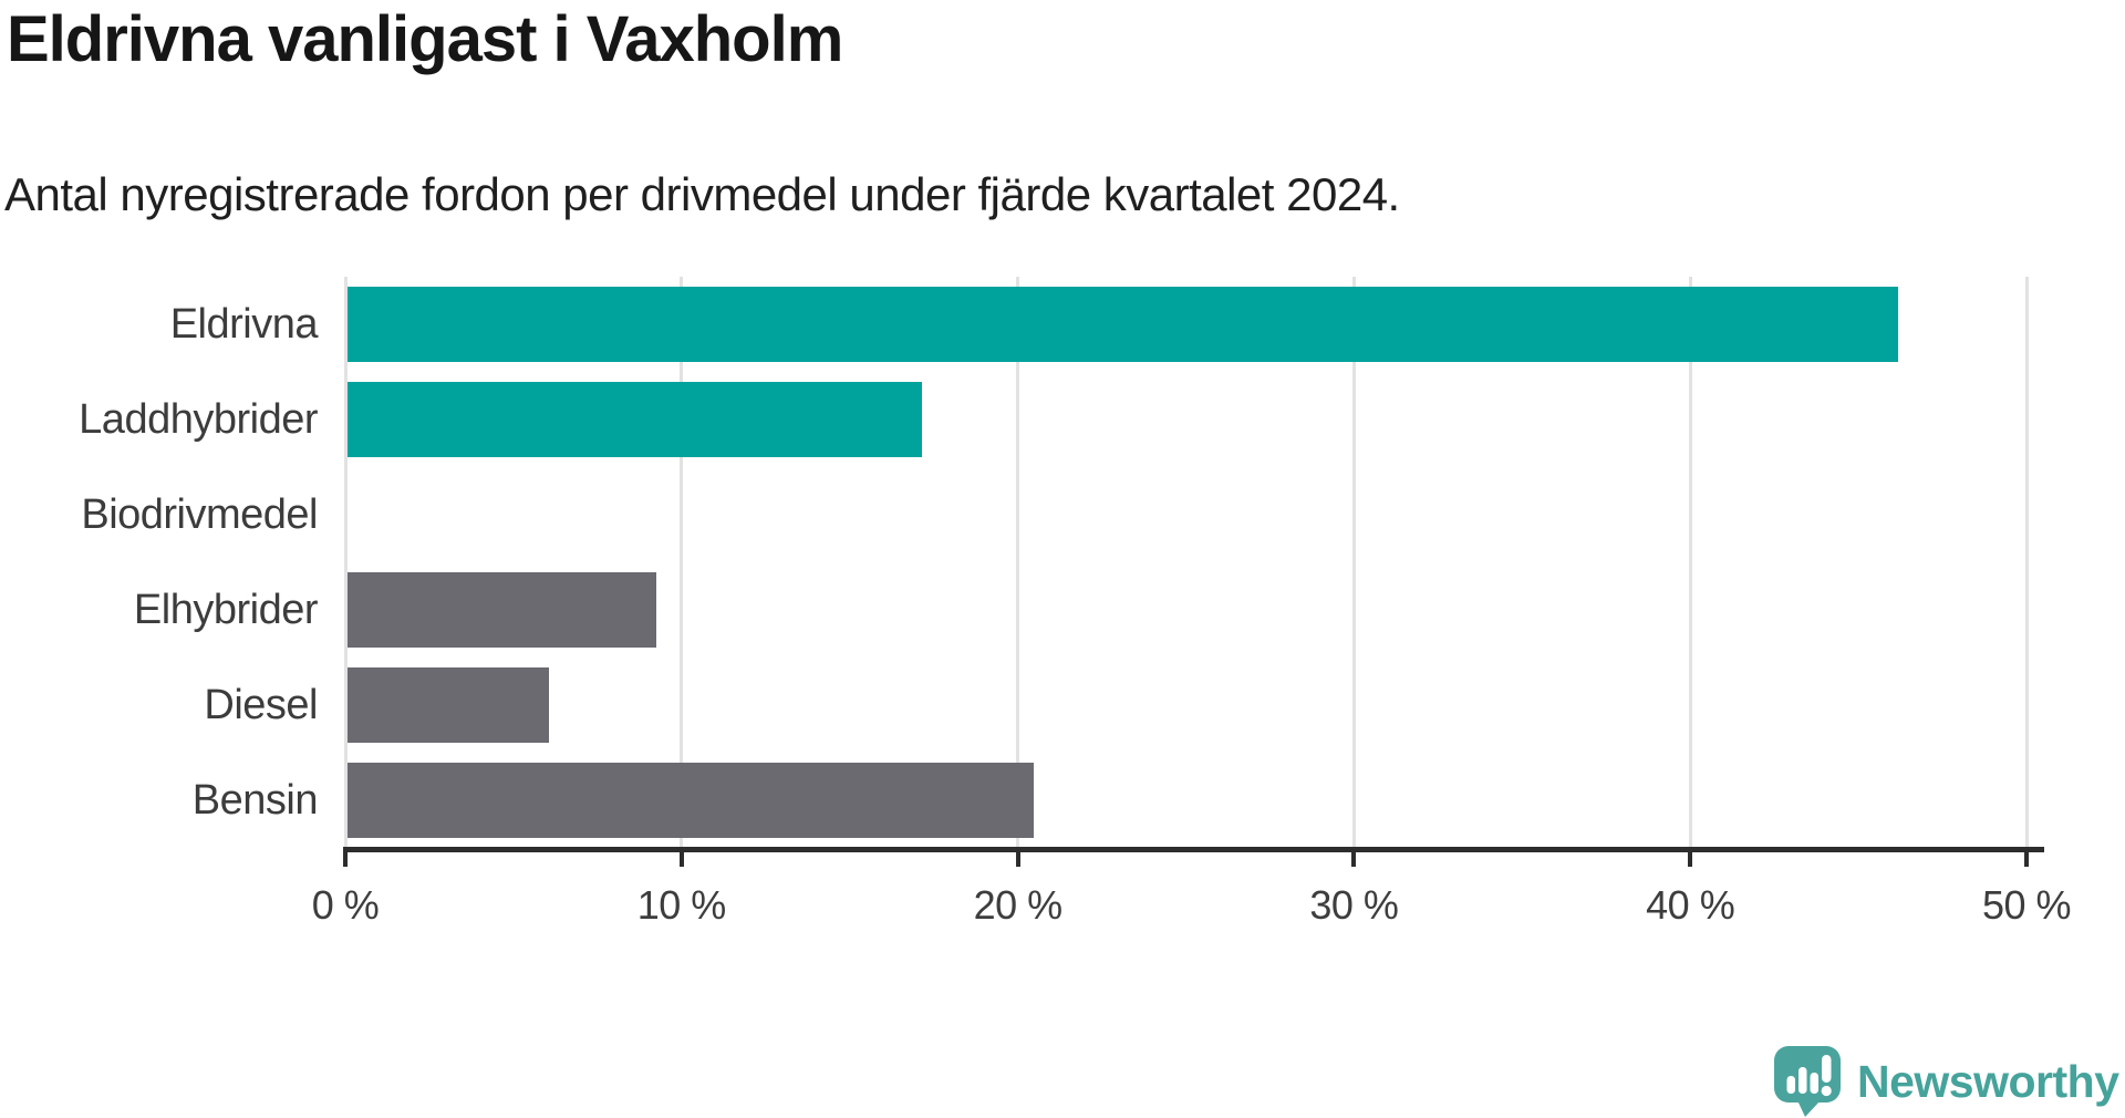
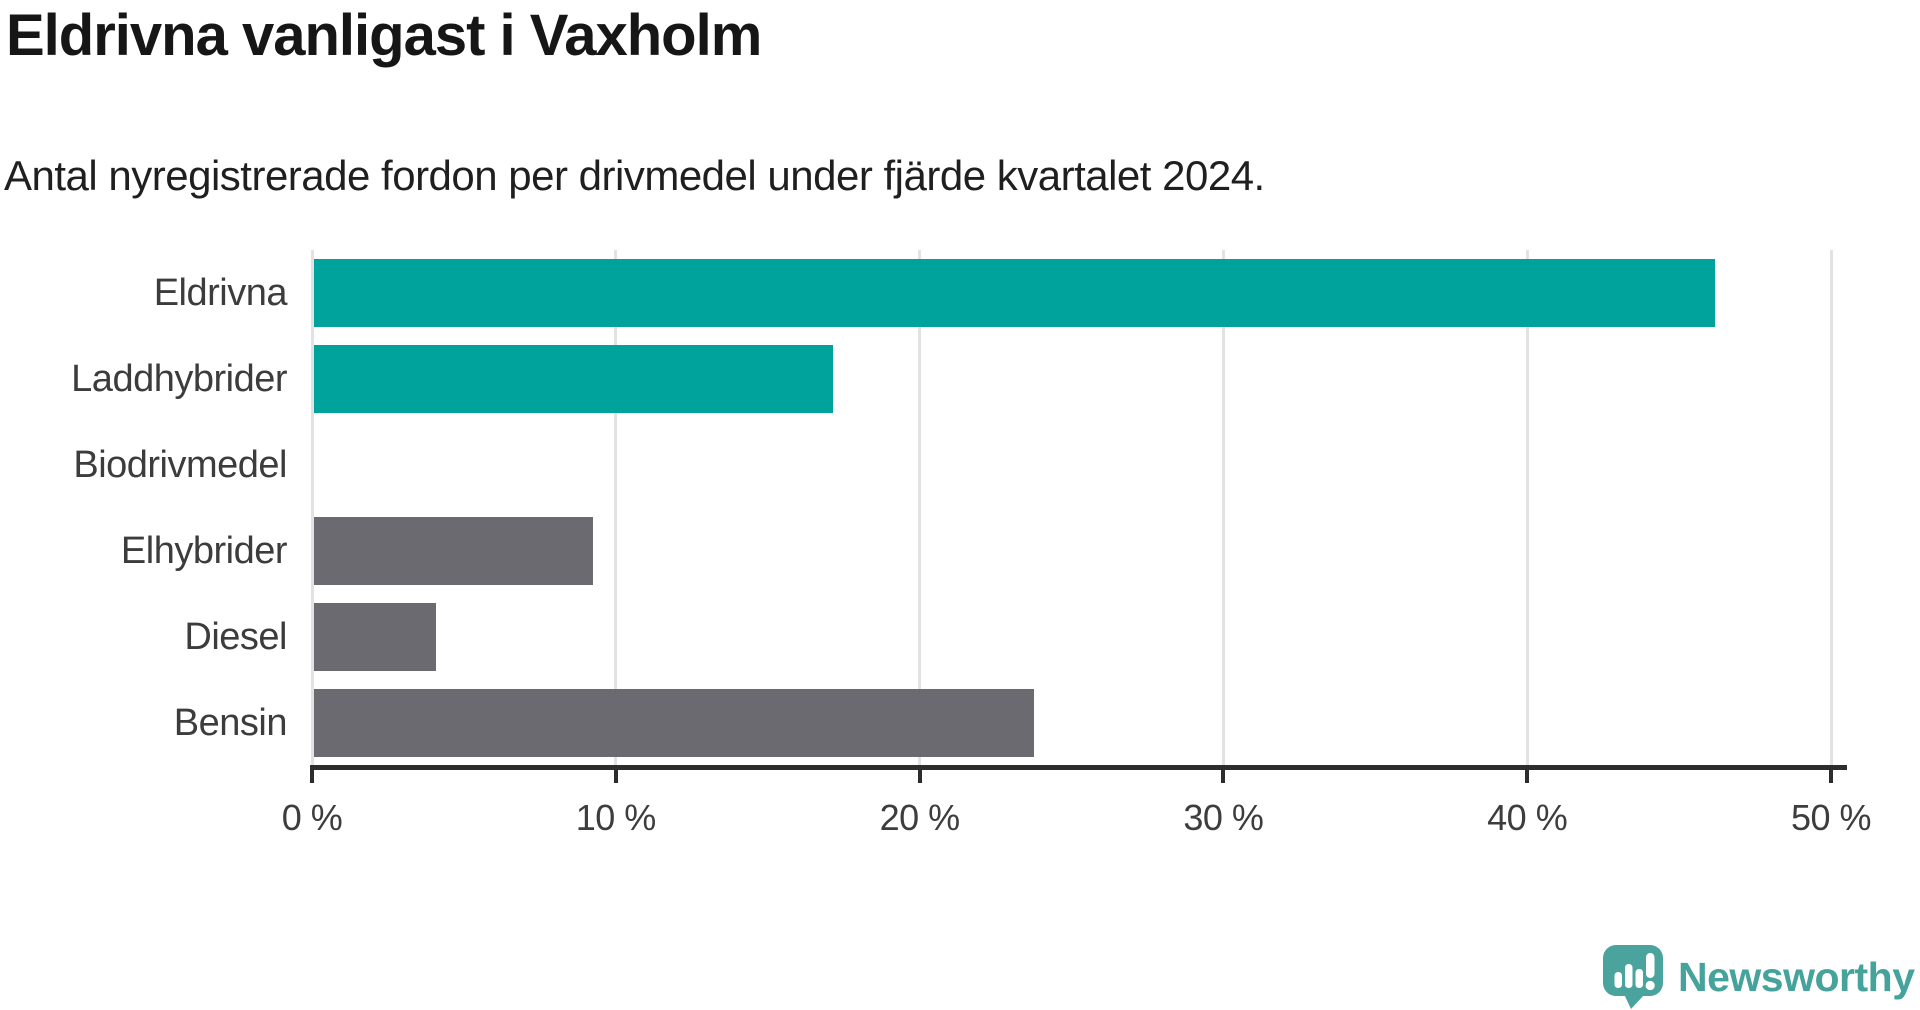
Diesel: 6.0% -> 4.0%
Bensin: 20.4% -> 23.7%
